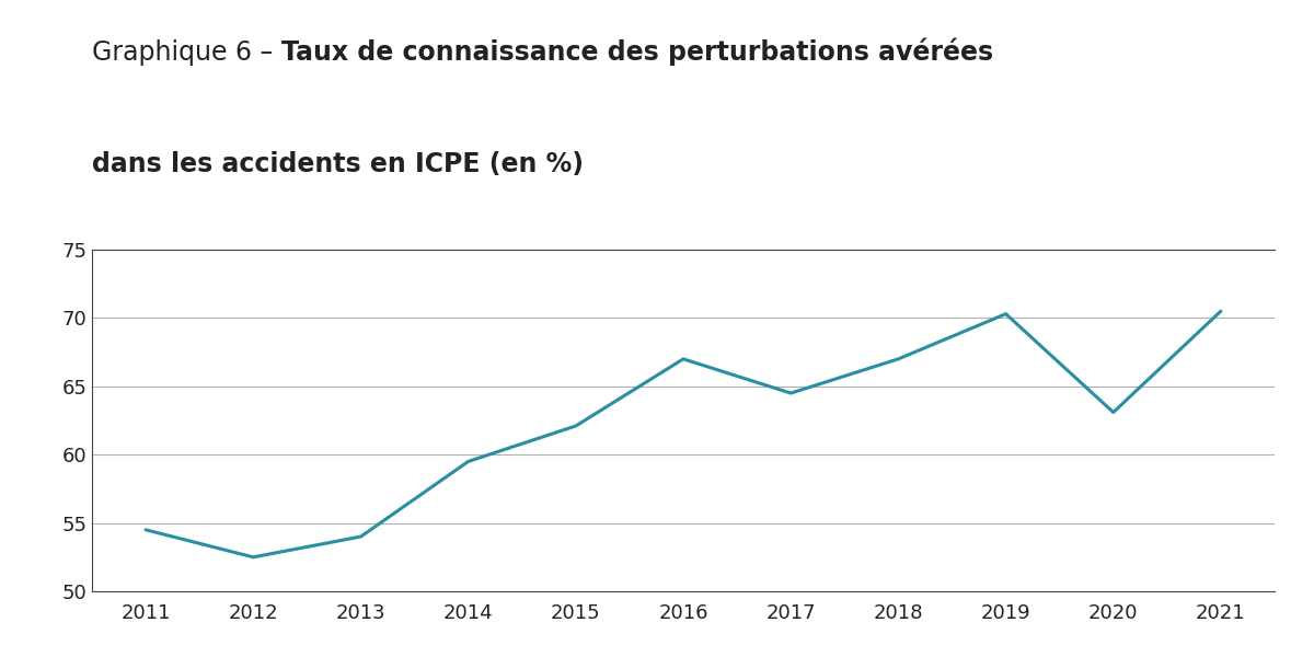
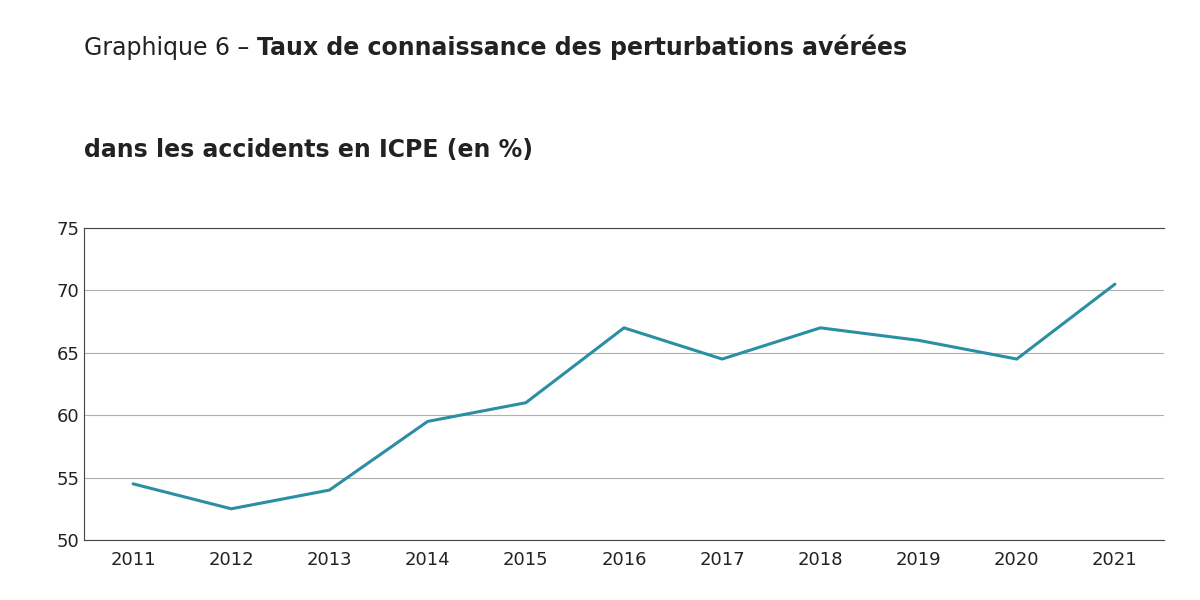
2015: 62.1 -> 61.0
2019: 70.3 -> 66.0
2020: 63.1 -> 64.5
